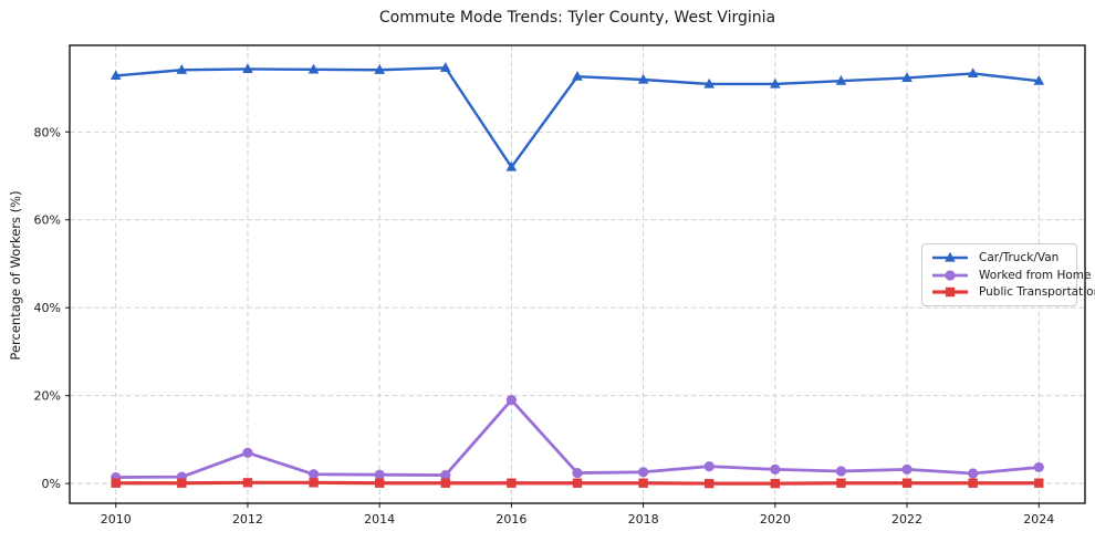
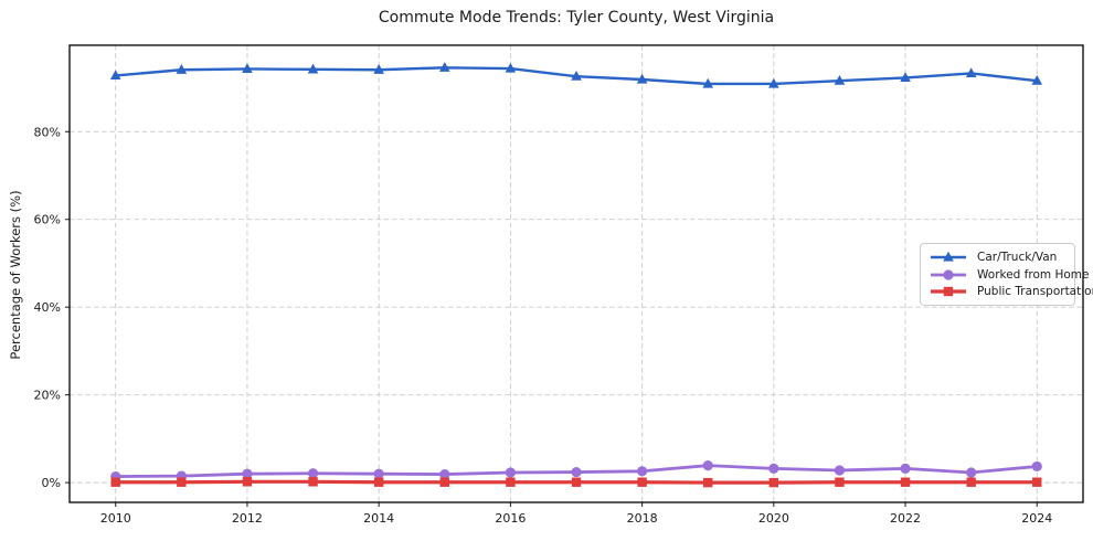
Worked from Home/2012: 7% -> 2%
Car/Truck/Van/2016: 72% -> 94%
Worked from Home/2016: 19% -> 2%
